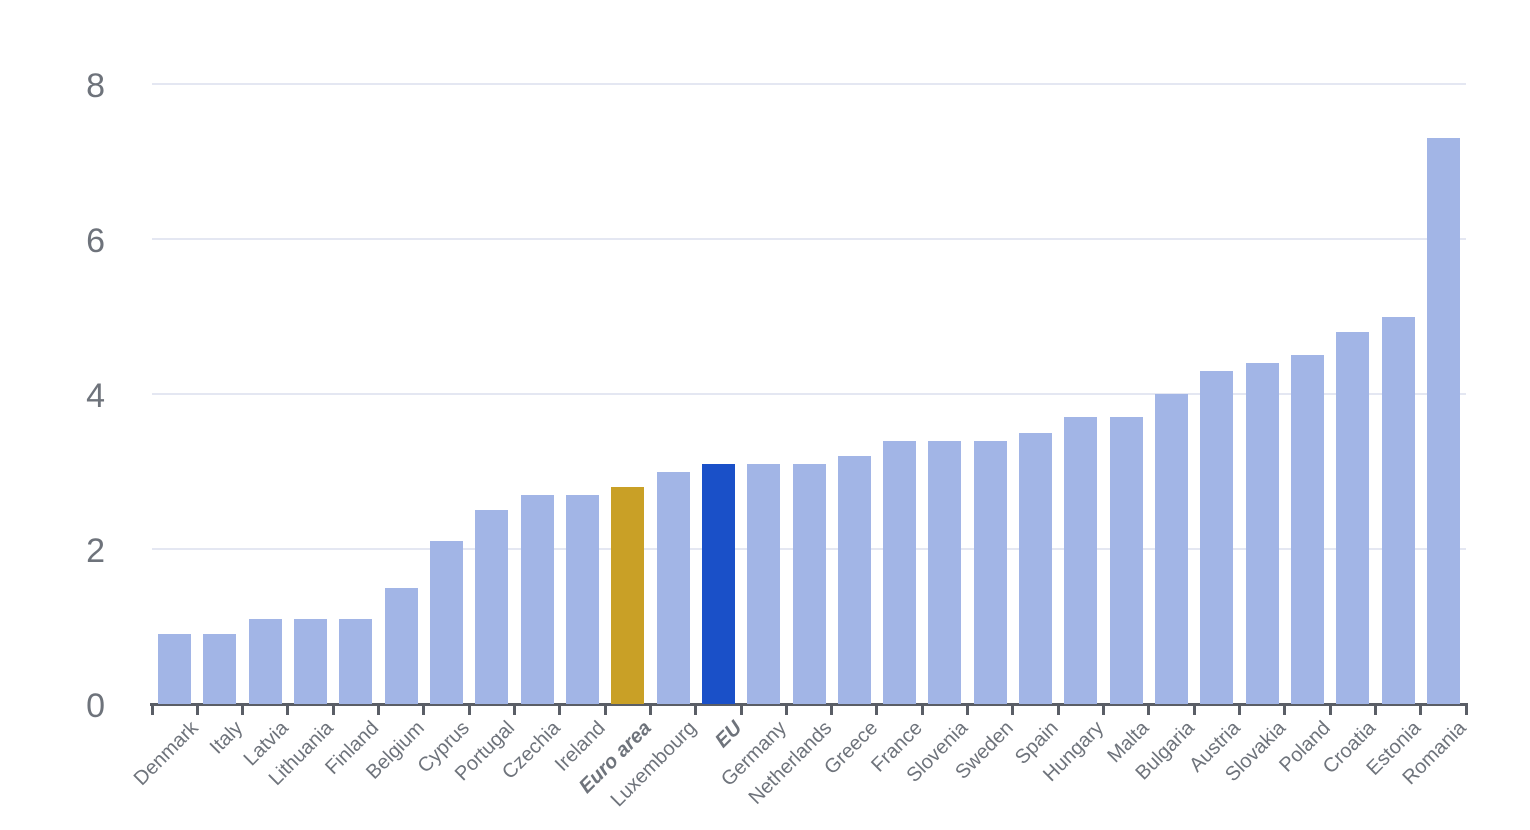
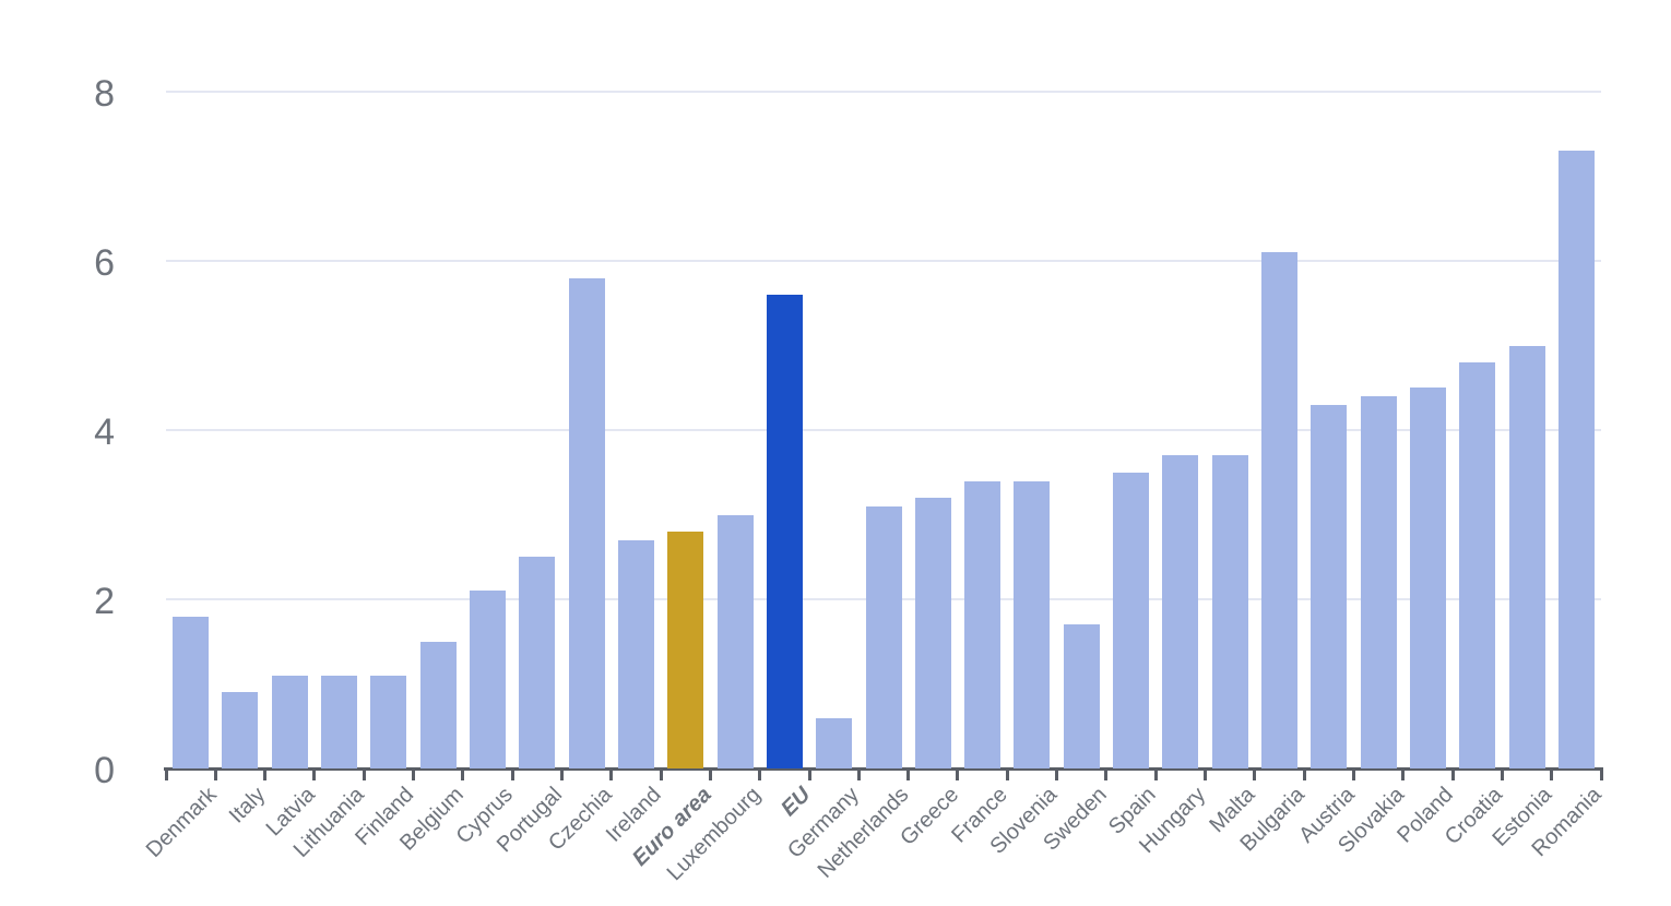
Denmark: 0.9 -> 1.8
Czechia: 2.7 -> 5.8
EU: 3.1 -> 5.6
Germany: 3.1 -> 0.6
Sweden: 3.4 -> 1.7
Bulgaria: 4.0 -> 6.1
